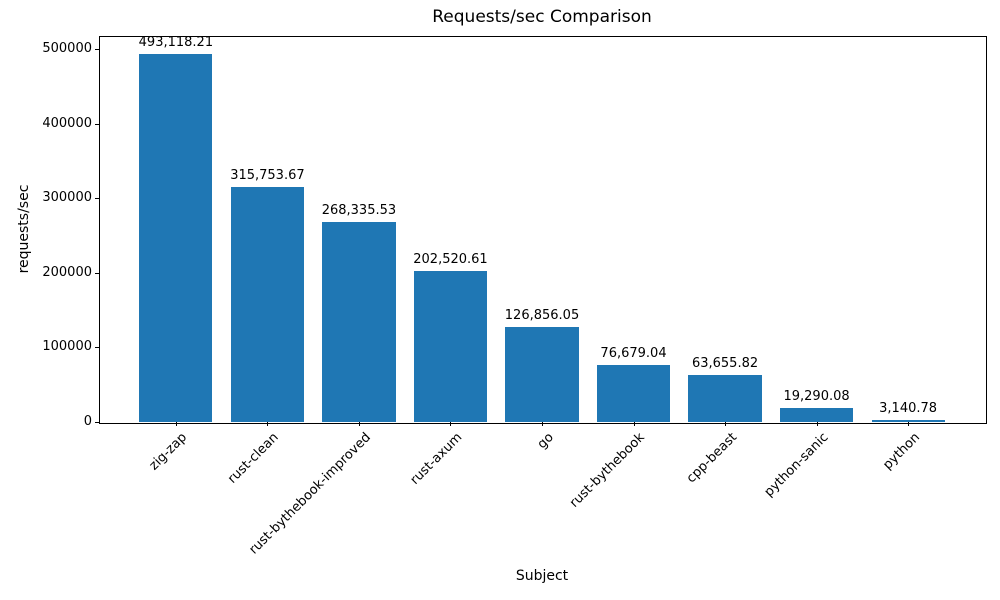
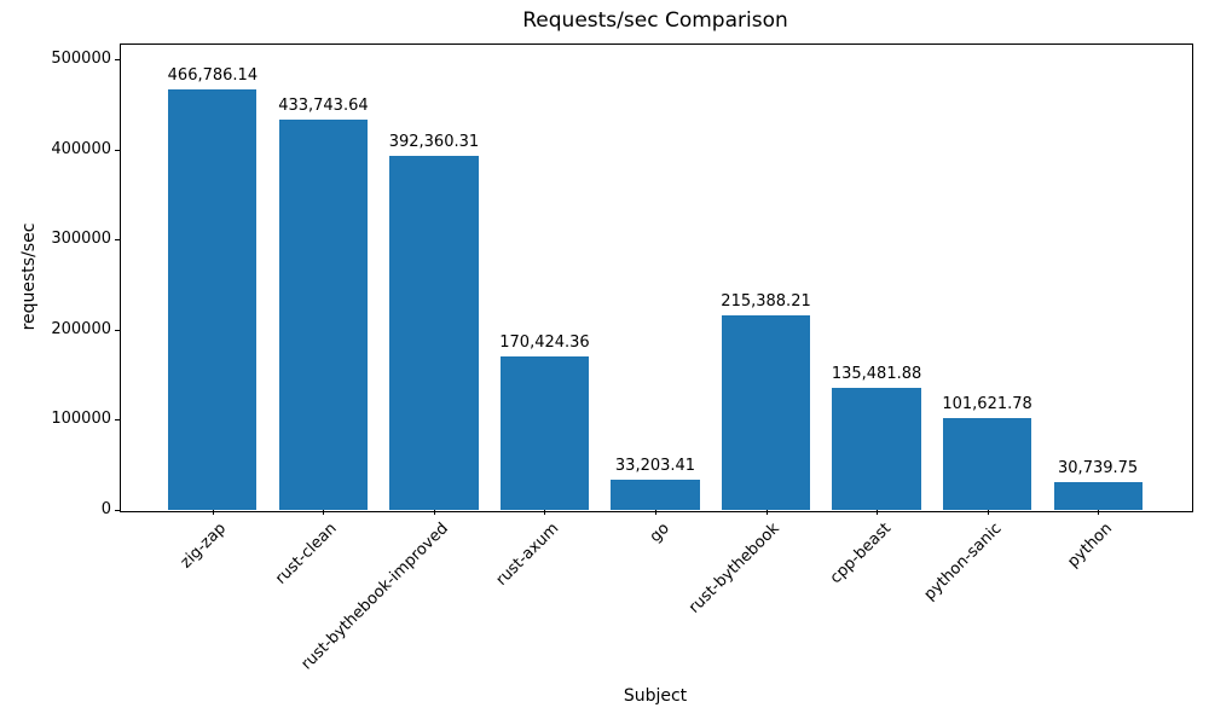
zig-zap: 493,118.21 -> 466,786.14
rust-clean: 315,753.67 -> 433,743.64
rust-bythebook-improved: 268,335.53 -> 392,360.31
rust-axum: 202,520.61 -> 170,424.36
go: 126,856.05 -> 33,203.41
rust-bythebook: 76,679.04 -> 215,388.21
cpp-beast: 63,655.82 -> 135,481.88
python-sanic: 19,290.08 -> 101,621.78
python: 3,140.78 -> 30,739.75
